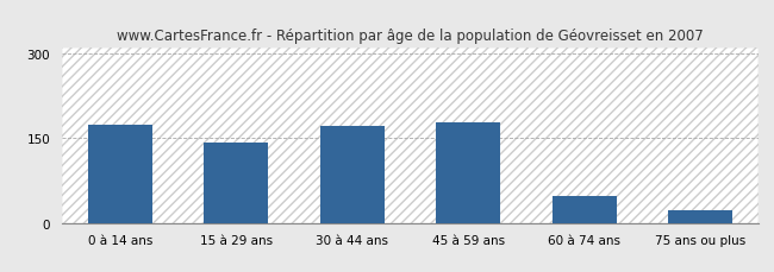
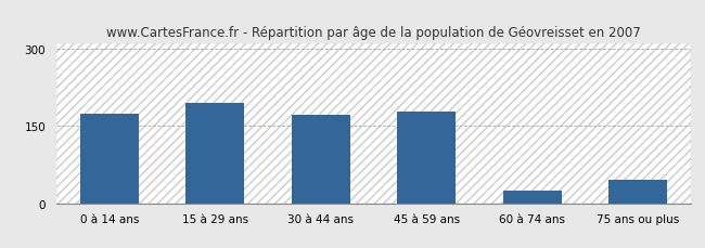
15 à 29 ans: 142 -> 195
60 à 74 ans: 48 -> 25
75 ans ou plus: 22 -> 45
